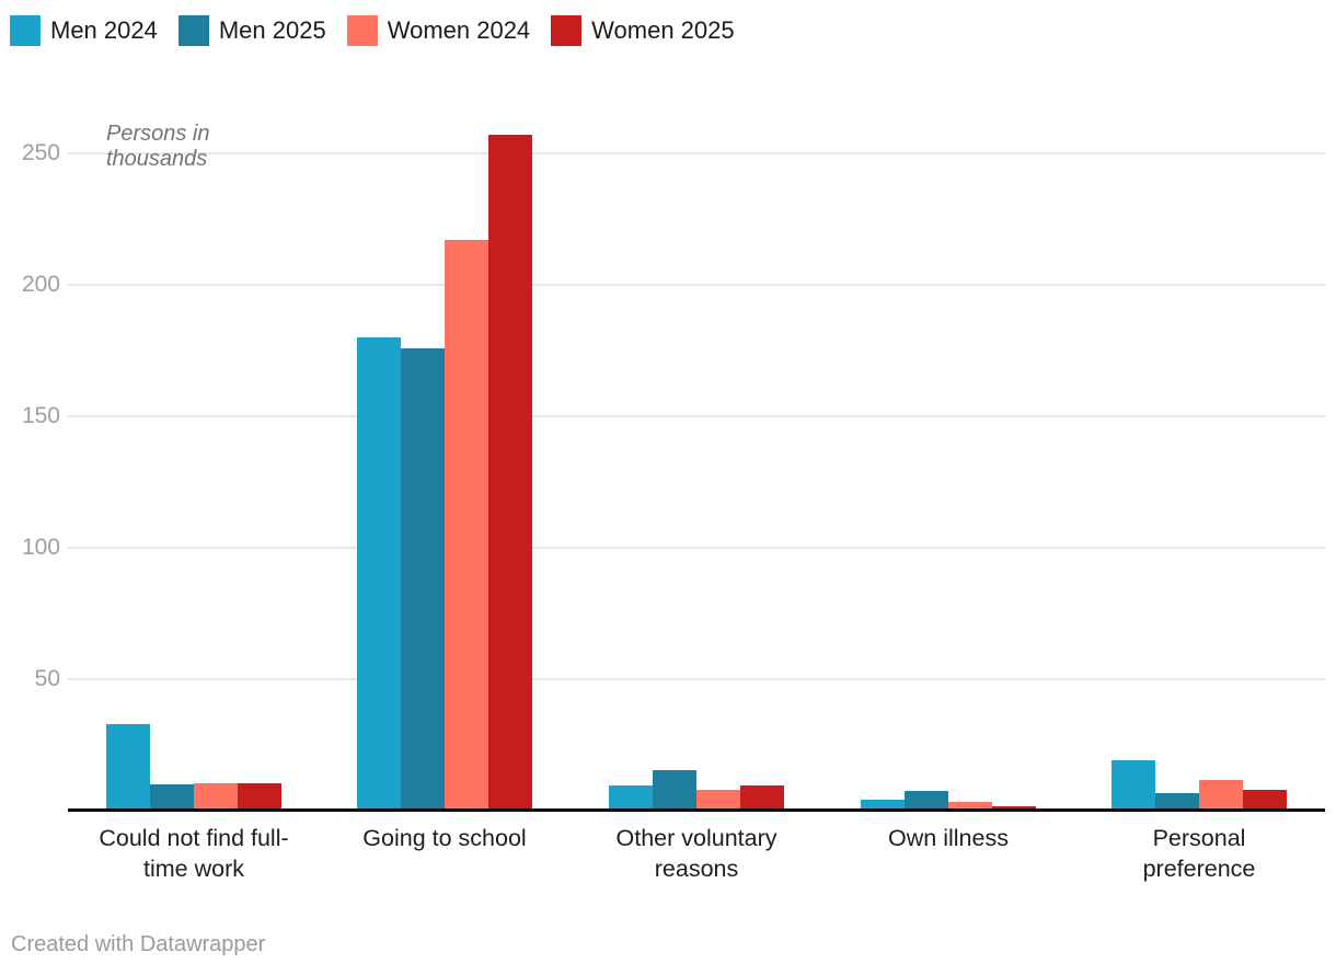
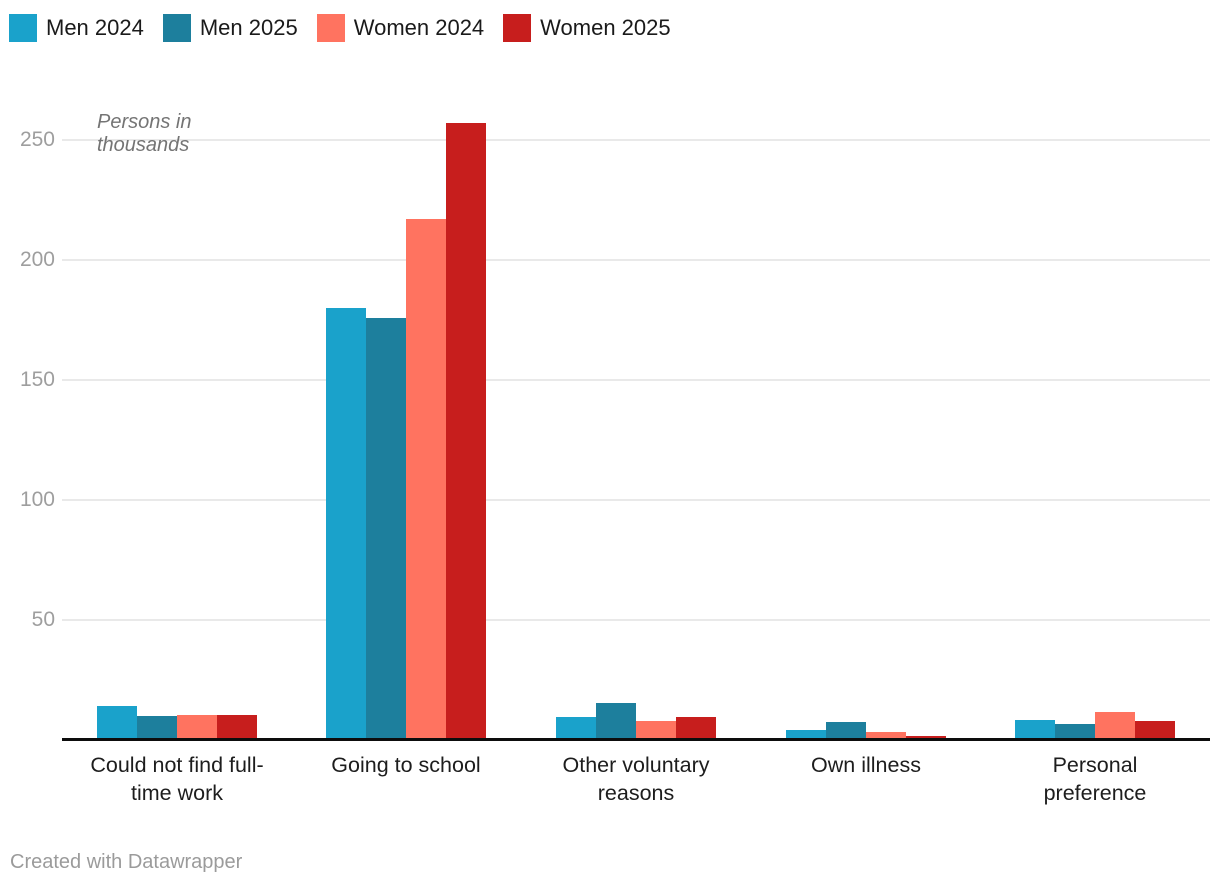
Men 2024/Could not find full- time work: 33 -> 14
Men 2024/Personal preference: 19 -> 8
